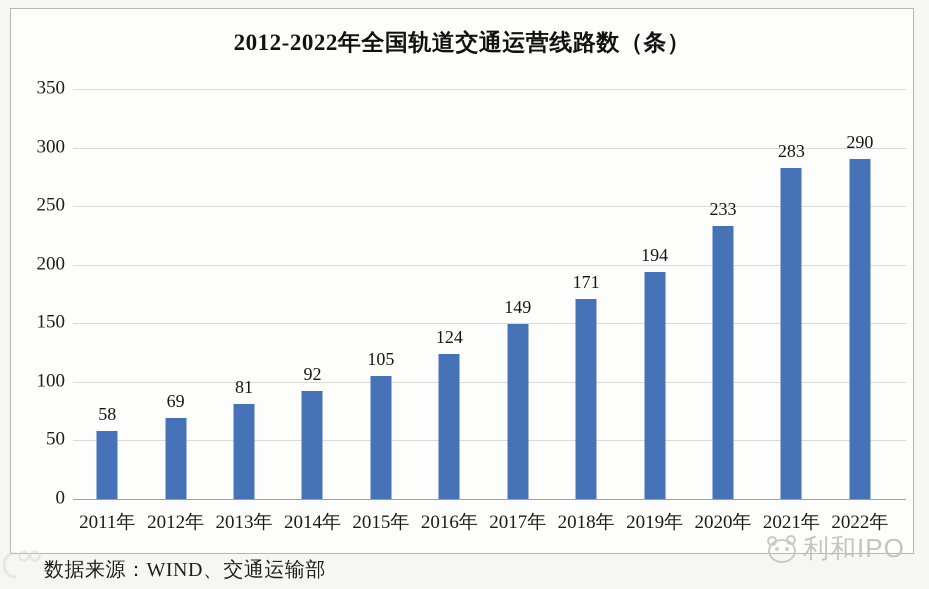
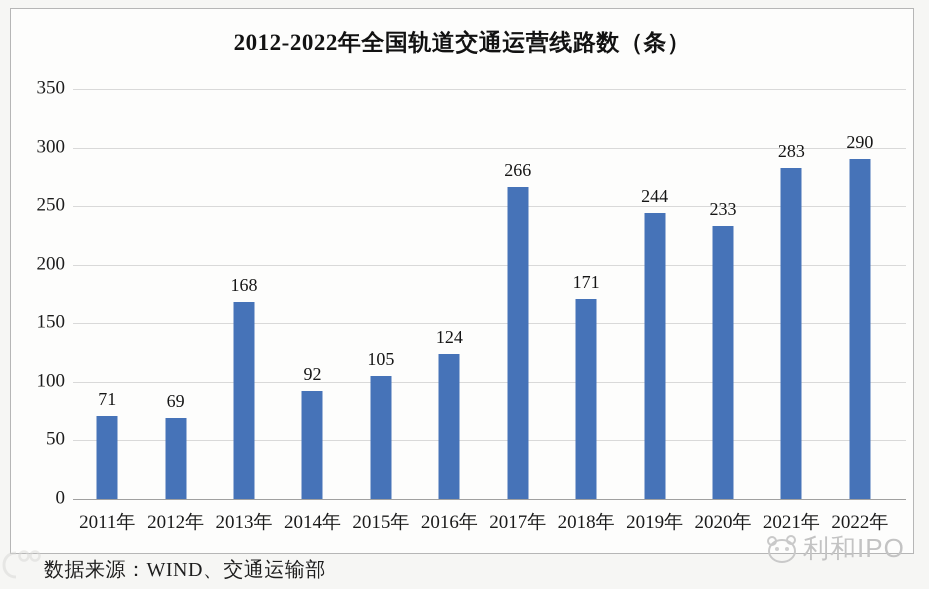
2011年: 58 -> 71
2013年: 81 -> 168
2017年: 149 -> 266
2019年: 194 -> 244
